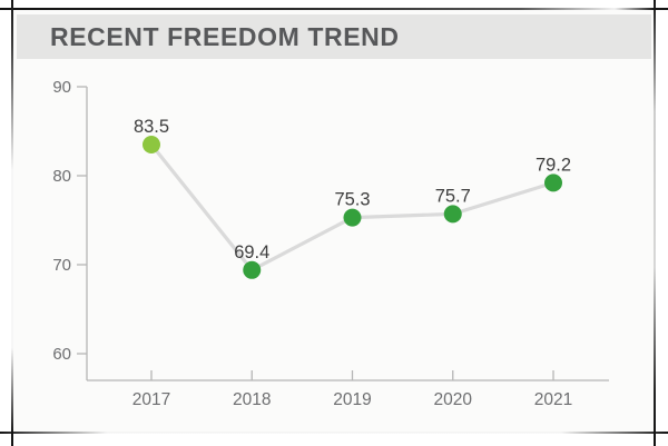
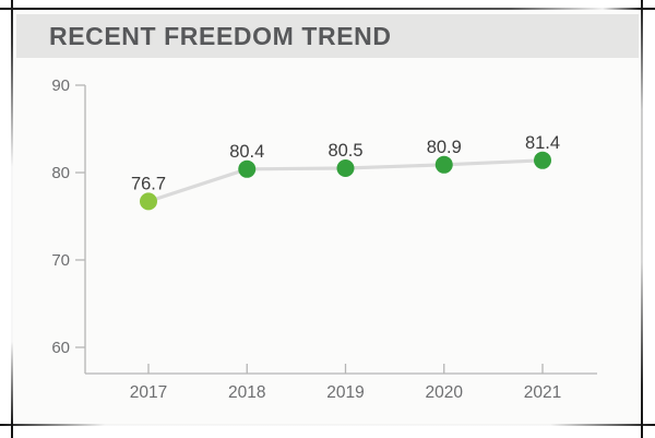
2017: 83.5 -> 76.7
2018: 69.4 -> 80.4
2019: 75.3 -> 80.5
2020: 75.7 -> 80.9
2021: 79.2 -> 81.4
